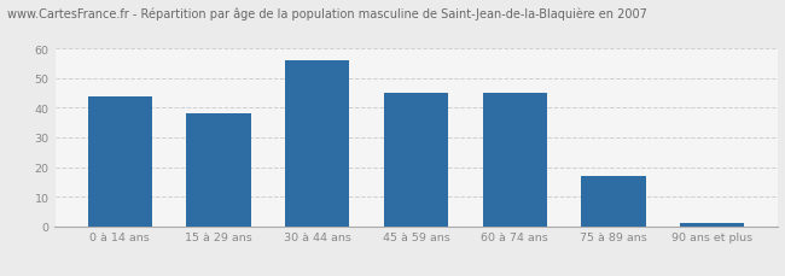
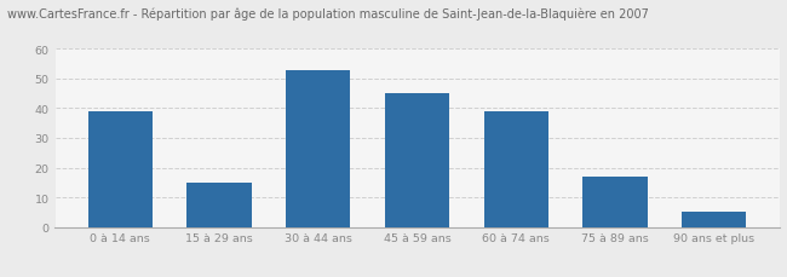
0 à 14 ans: 44 -> 39
15 à 29 ans: 38 -> 15
30 à 44 ans: 56 -> 53
60 à 74 ans: 45 -> 39
90 ans et plus: 1 -> 5
